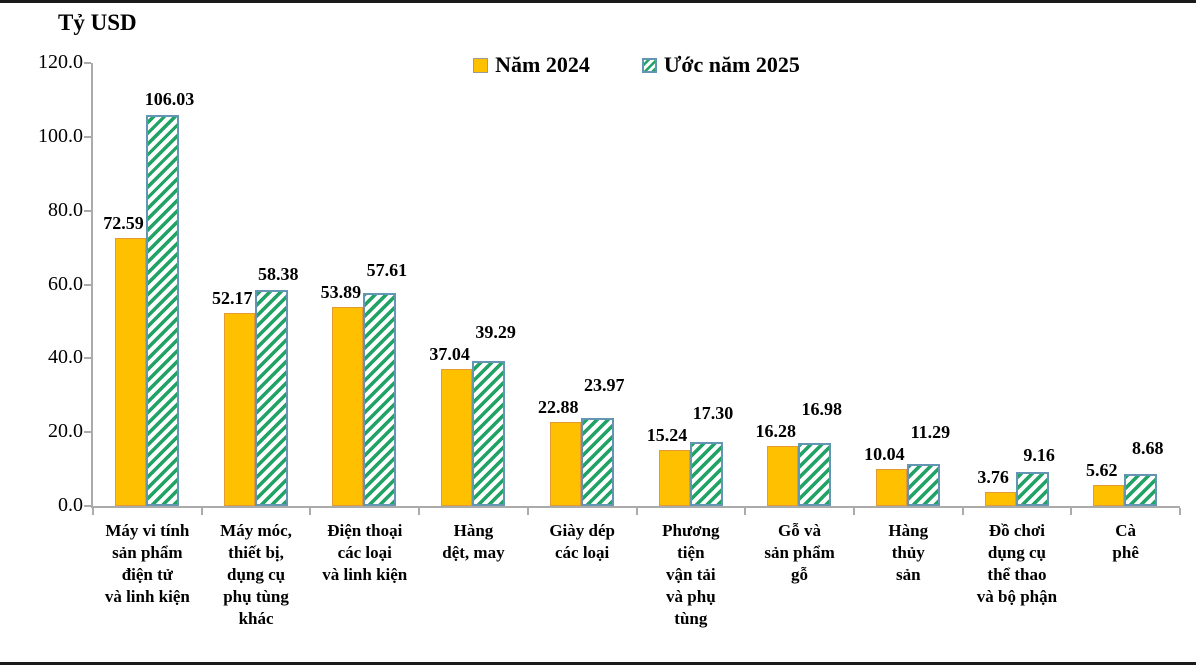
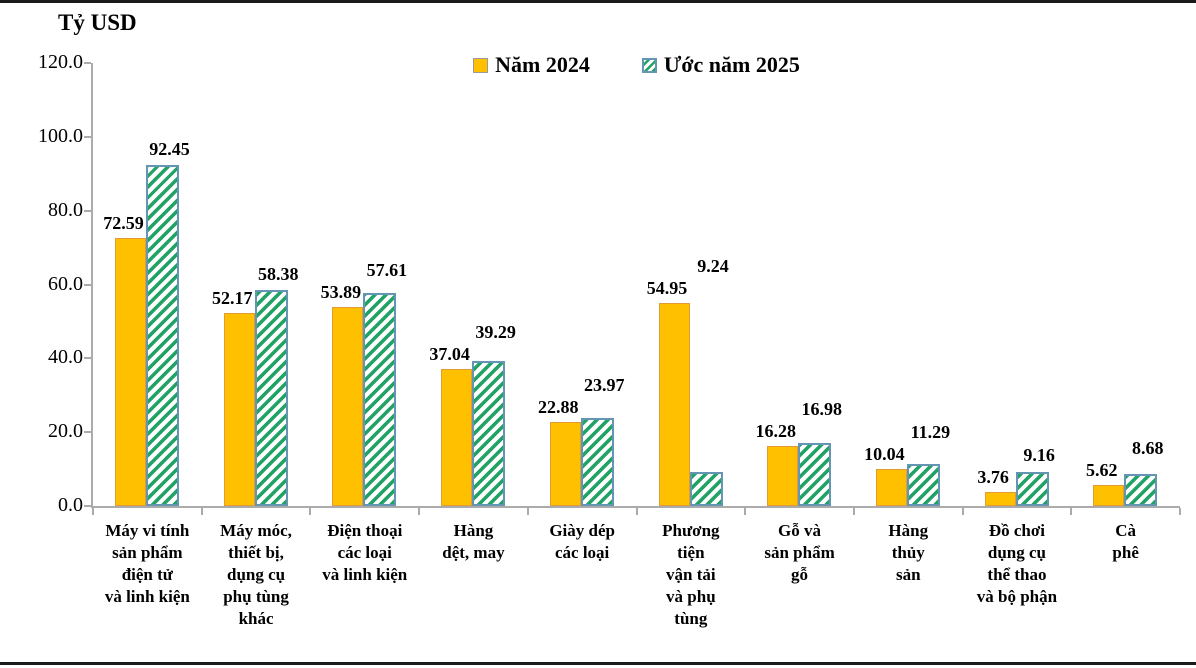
Ước năm 2025/Máy vi tính sản phẩm điện tử và linh kiện: 106.03 -> 92.45
Năm 2024/Phương tiện vận tải và phụ tùng: 15.24 -> 54.95
Ước năm 2025/Phương tiện vận tải và phụ tùng: 17.30 -> 9.24
